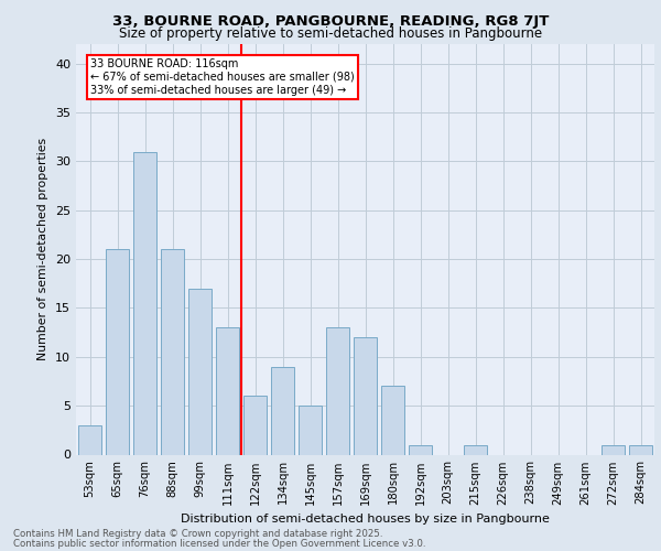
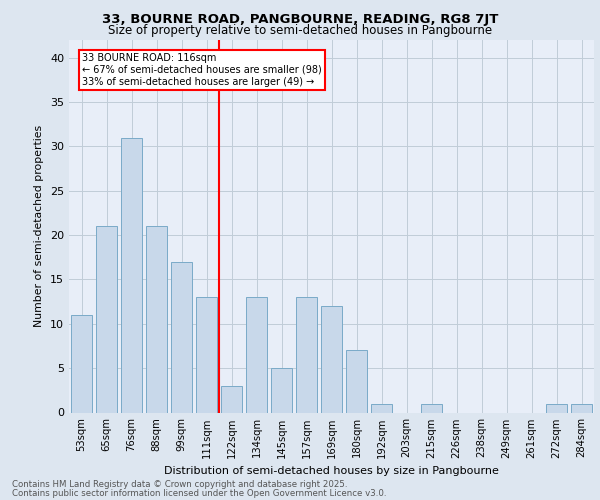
53sqm: 3 -> 11
122sqm: 6 -> 3
134sqm: 9 -> 13
